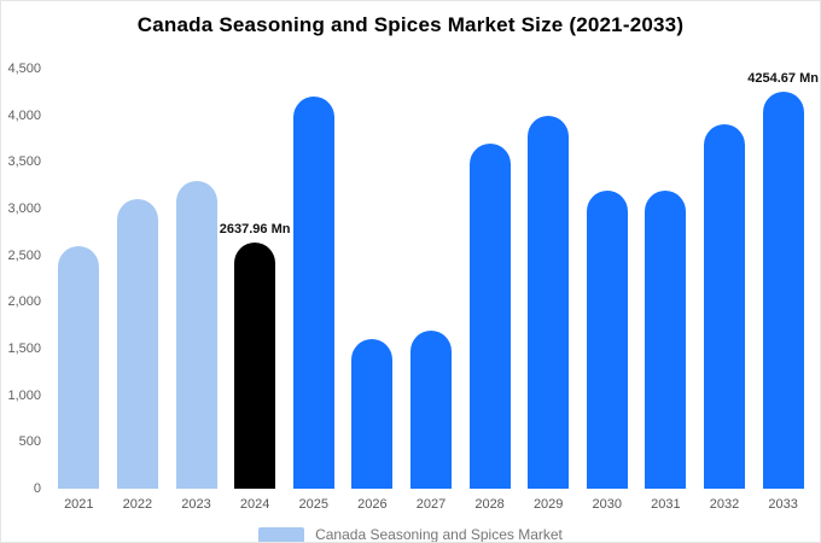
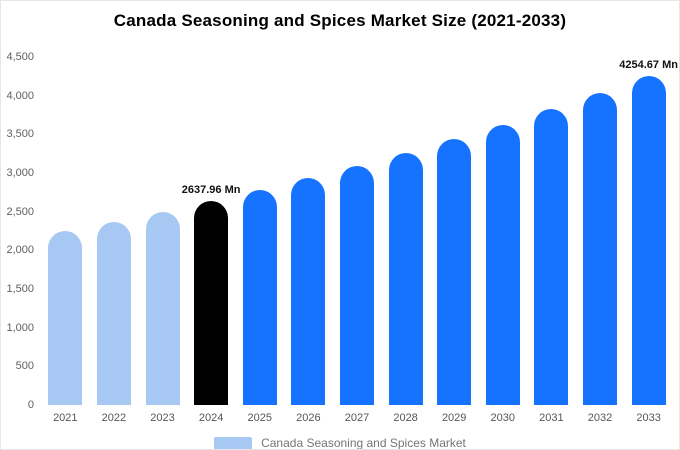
2021: 2600 -> 2200
2022: 3100 -> 2400
2023: 3300 -> 2500
2025: 4200 -> 2800
2026: 1600 -> 2900
2027: 1700 -> 3100
2028: 3700 -> 3300
2029: 4000 -> 3400
2030: 3200 -> 3600
2031: 3200 -> 3800
2032: 3900 -> 4000
